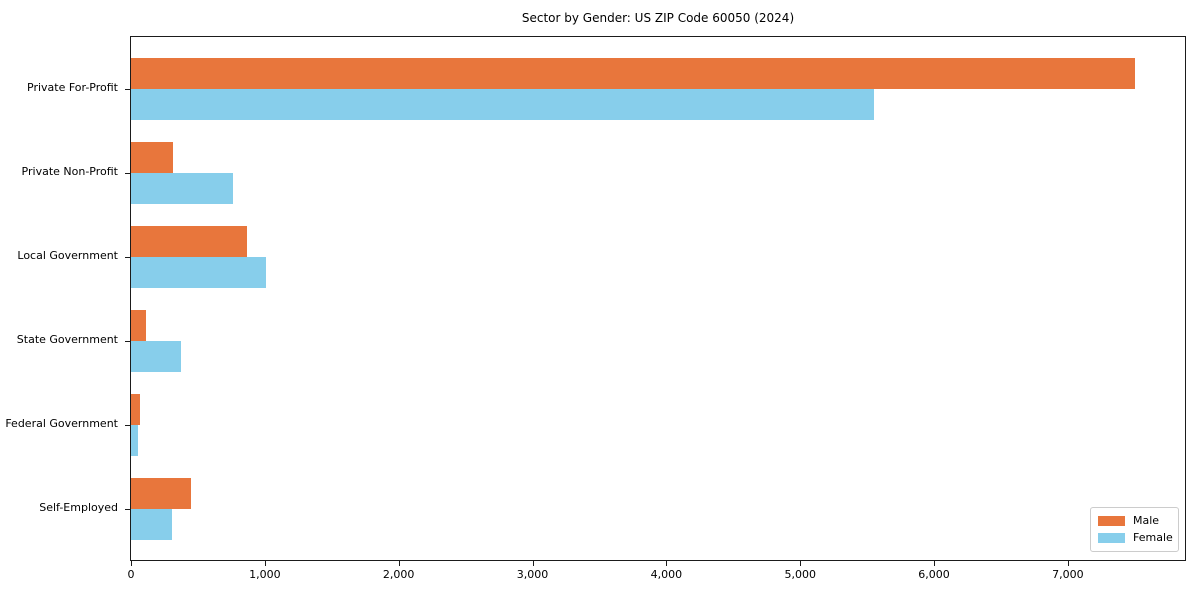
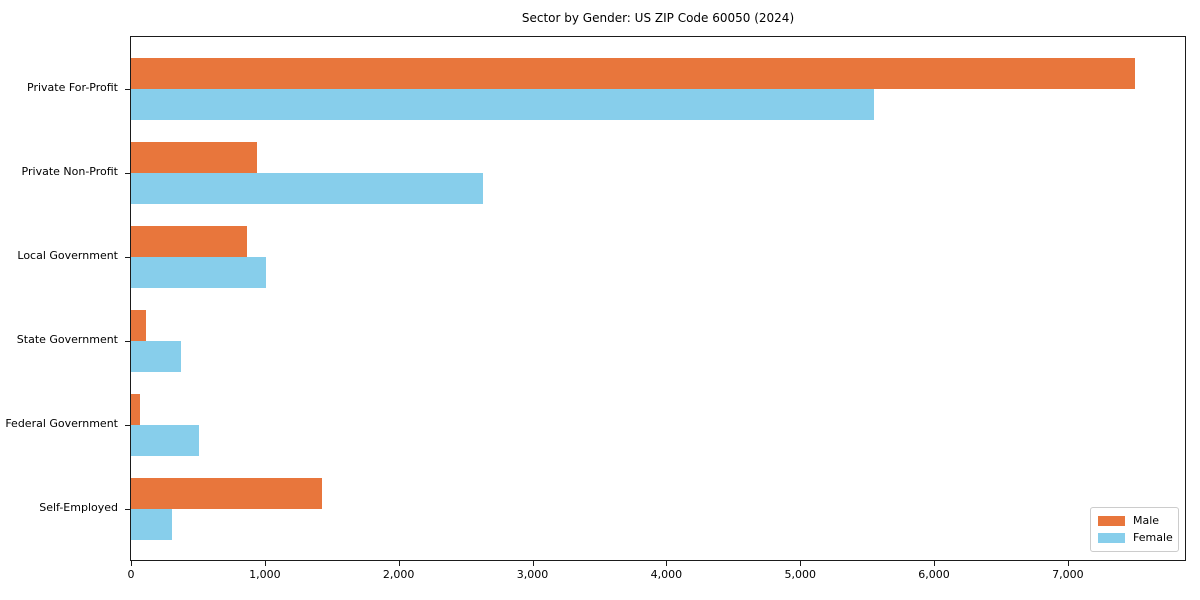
Male/Private Non-Profit: 320 -> 940
Female/Private Non-Profit: 760 -> 2630
Female/Federal Government: 60 -> 510
Male/Self-Employed: 440 -> 1430
